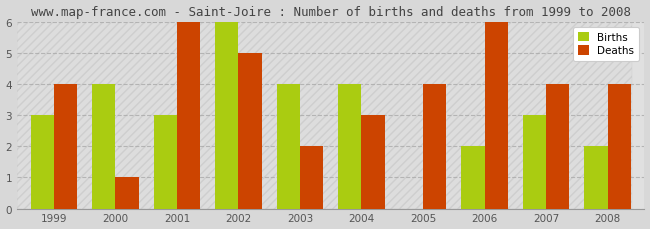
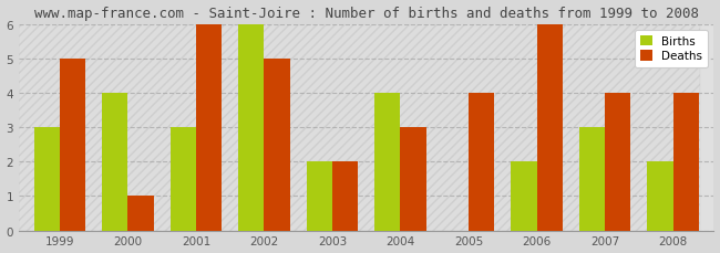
Deaths/1999: 4 -> 5
Births/2003: 4 -> 2
